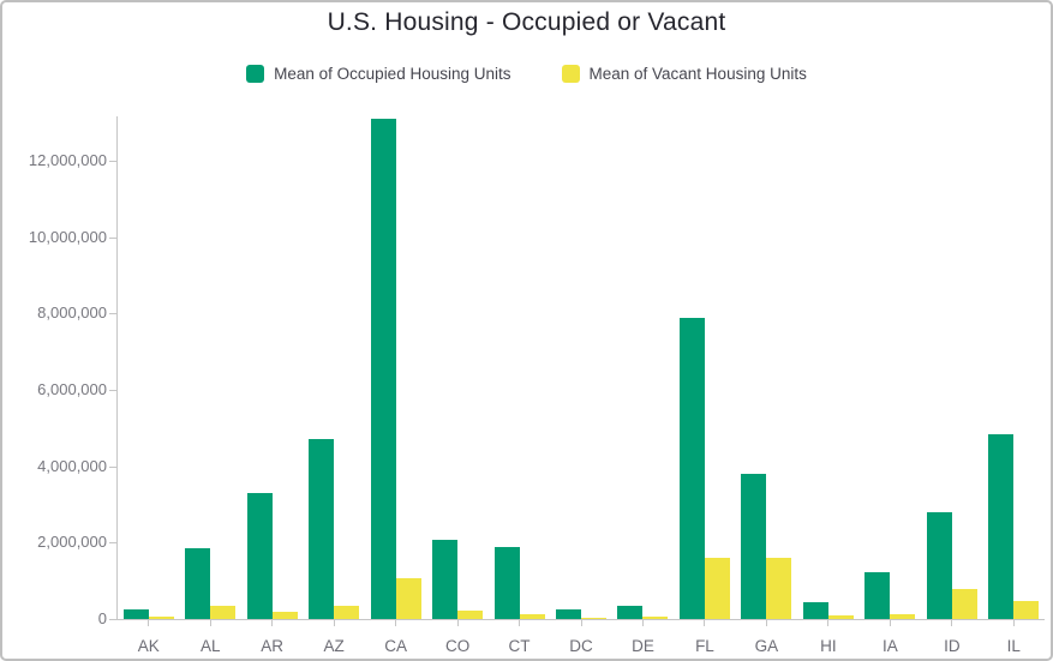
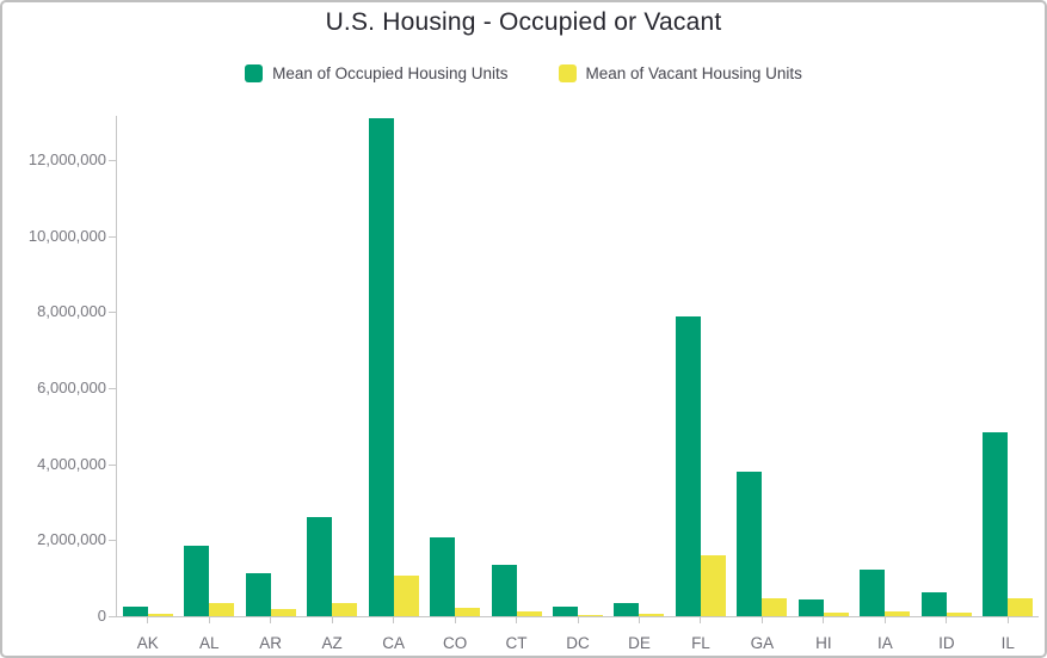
Mean of Occupied Housing Units/AR: 3300000 -> 1100000
Mean of Occupied Housing Units/AZ: 4700000 -> 2600000
Mean of Occupied Housing Units/CT: 1900000 -> 1400000
Mean of Vacant Housing Units/GA: 1600000 -> 500000
Mean of Occupied Housing Units/ID: 2800000 -> 600000
Mean of Vacant Housing Units/ID: 800000 -> 100000
